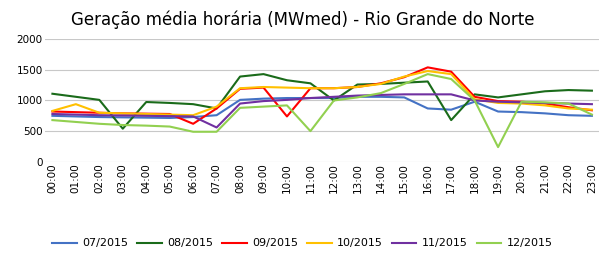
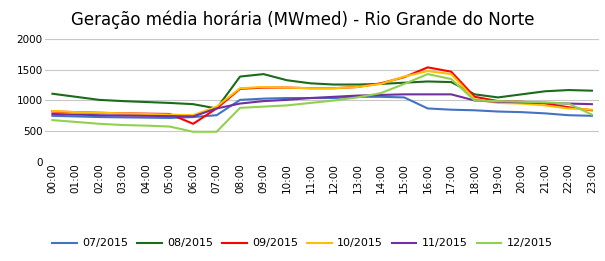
10/2015/01:00: 940 -> 810
08/2015/03:00: 540 -> 990
11/2015/07:00: 560 -> 870
09/2015/10:00: 740 -> 1210
12/2015/11:00: 500 -> 960
08/2015/12:00: 1000 -> 1260
08/2015/17:00: 680 -> 1300
07/2015/18:00: 980 -> 840
12/2015/19:00: 240 -> 990
